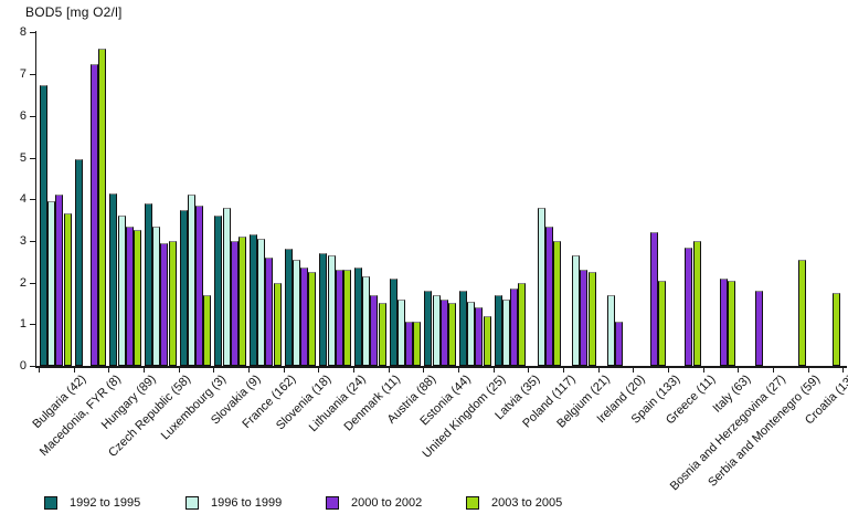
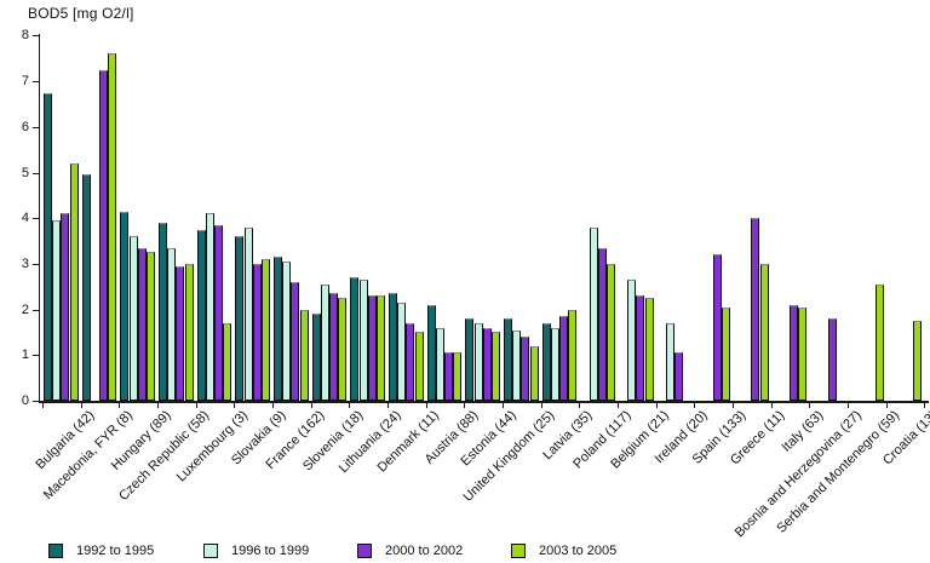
2003 to 2005/Bulgaria (42): 3.6 -> 5.2
1992 to 1995/Slovenia (18): 2.8 -> 1.9
2000 to 2002/Greece (11): 2.9 -> 4.0
